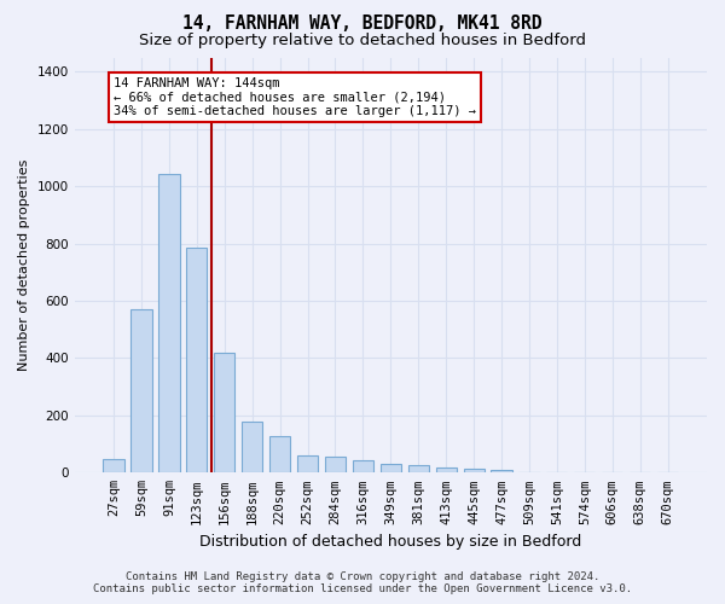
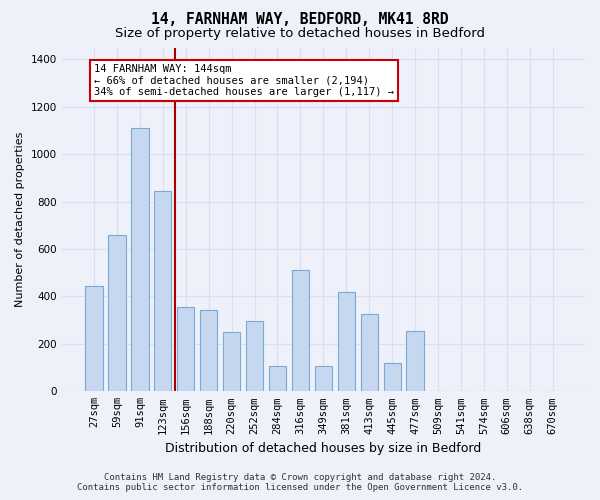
27sqm: 47 -> 445
59sqm: 572 -> 660
91sqm: 1042 -> 1110
123sqm: 786 -> 845
156sqm: 420 -> 355
188sqm: 178 -> 345
220sqm: 128 -> 250
252sqm: 60 -> 295
284sqm: 58 -> 105
316sqm: 44 -> 510
349sqm: 30 -> 105
381sqm: 28 -> 420
413sqm: 20 -> 325
445sqm: 15 -> 120
477sqm: 10 -> 255
